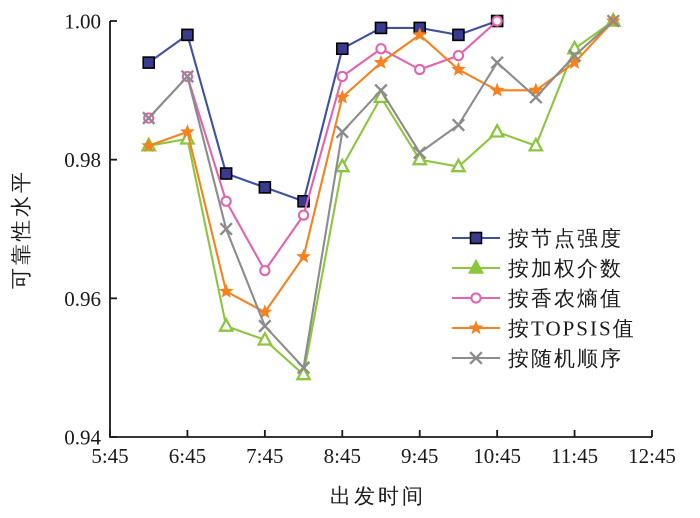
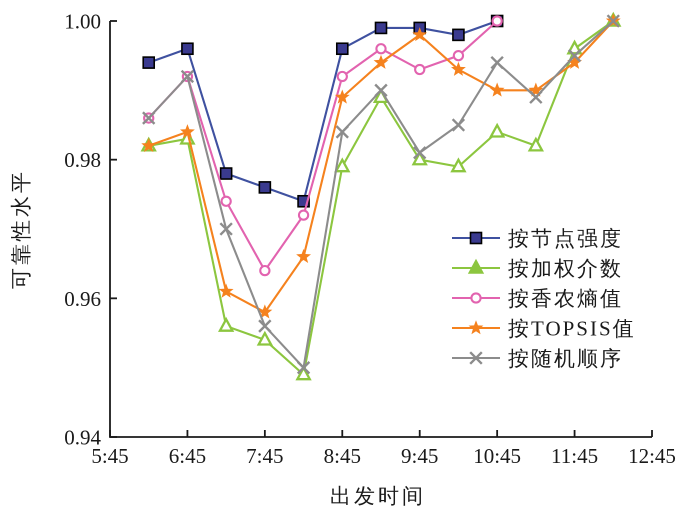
按节点强度/6:45: 0.998 -> 0.996
